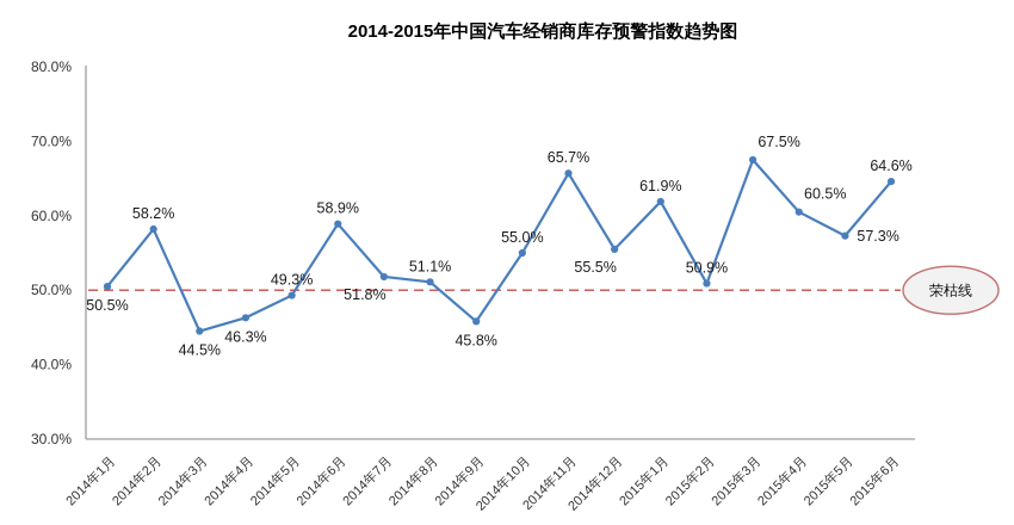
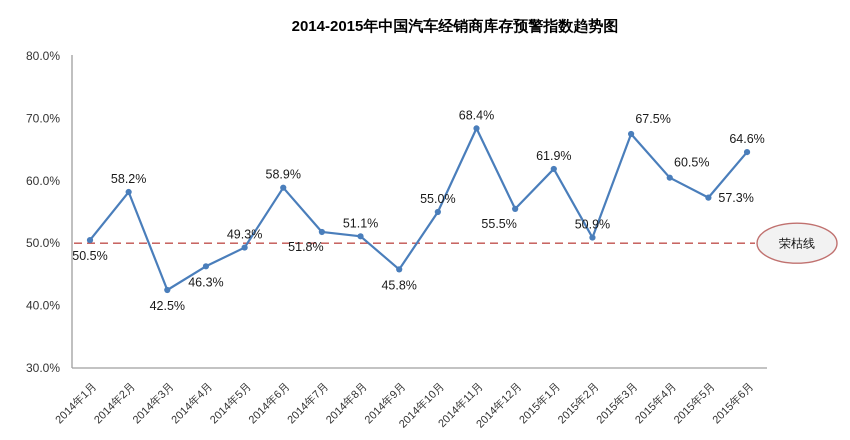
2014年3月: 44.5% -> 42.5%
2014年11月: 65.7% -> 68.4%
